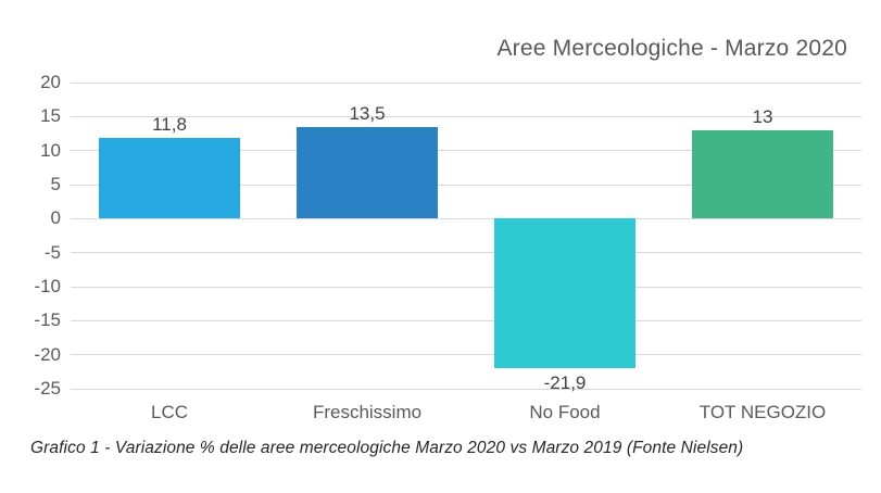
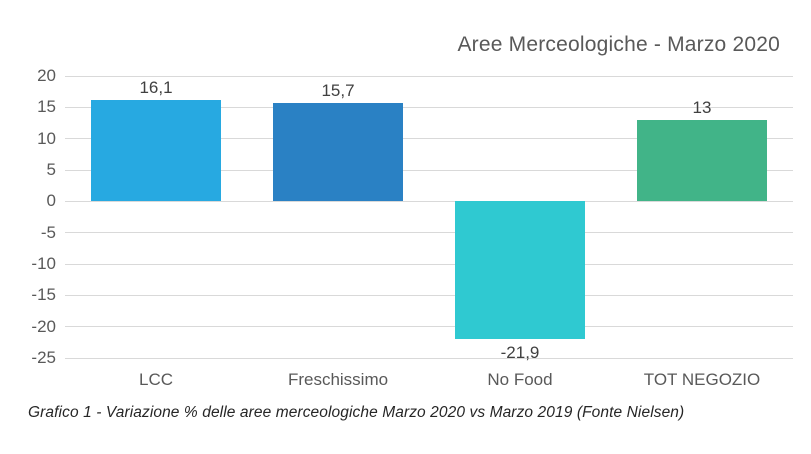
LCC: 11,8 -> 16,1
Freschissimo: 13,5 -> 15,7
